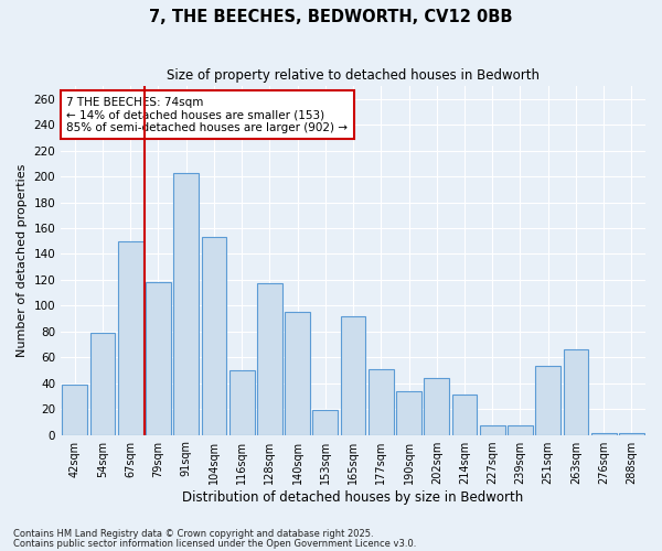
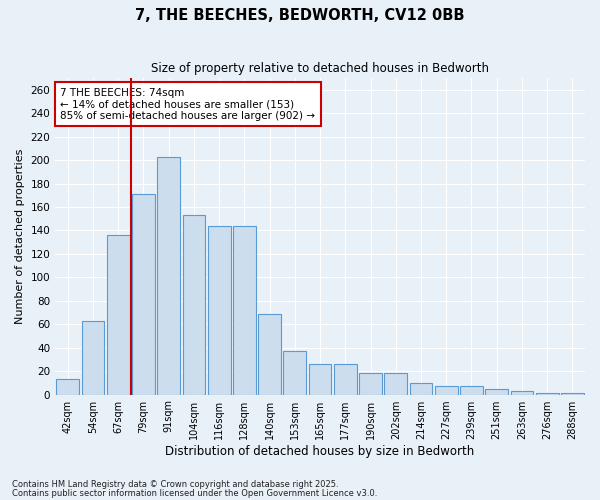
42sqm: 39 -> 13
54sqm: 79 -> 63
67sqm: 150 -> 136
79sqm: 118 -> 171
116sqm: 50 -> 144
128sqm: 117 -> 144
140sqm: 95 -> 69
153sqm: 19 -> 37
165sqm: 92 -> 26
177sqm: 51 -> 26
190sqm: 34 -> 18
202sqm: 44 -> 18
214sqm: 31 -> 10
251sqm: 53 -> 5
263sqm: 66 -> 3
